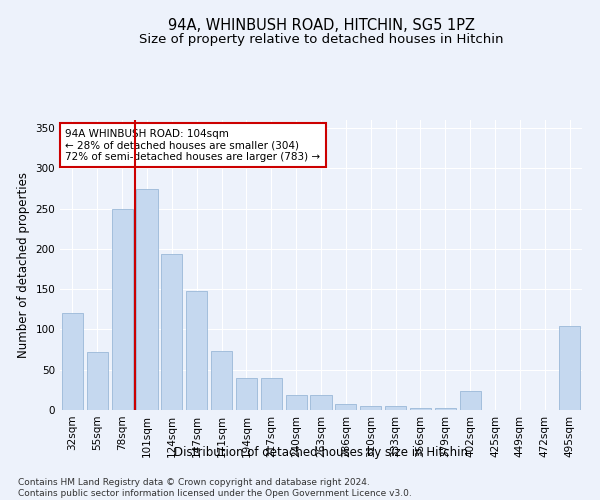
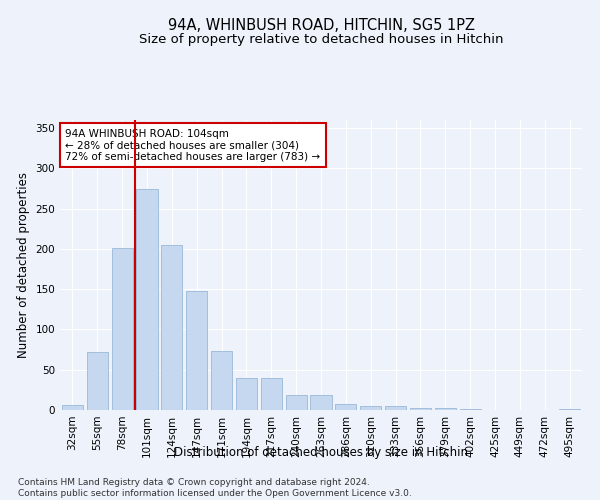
32sqm: 120 -> 6
78sqm: 250 -> 201
124sqm: 194 -> 205
402sqm: 24 -> 1
495sqm: 104 -> 1
